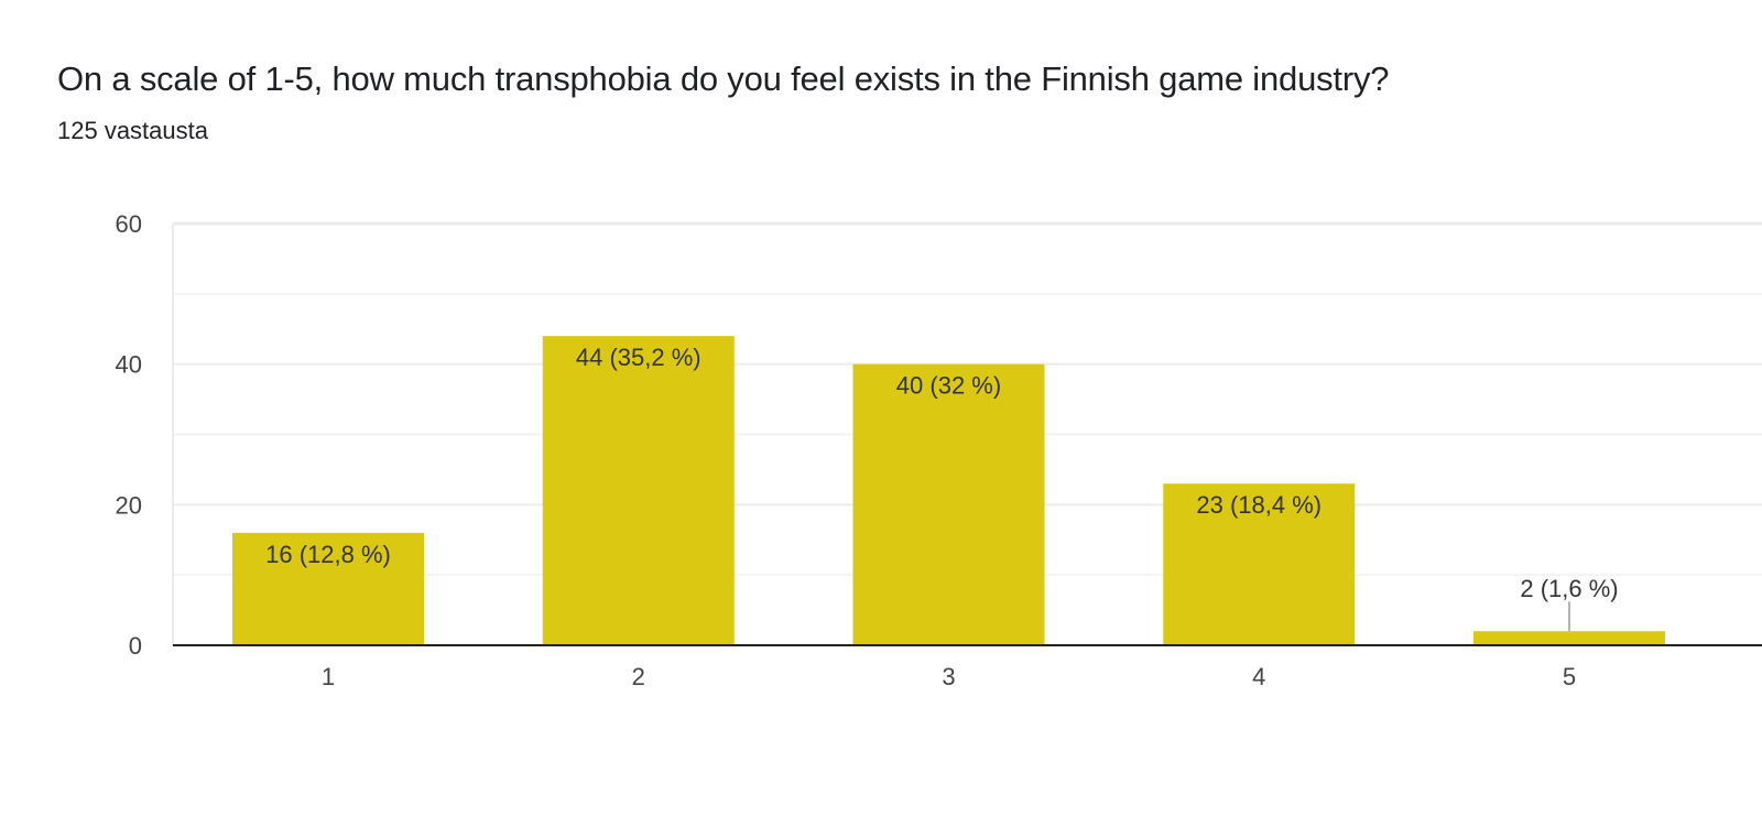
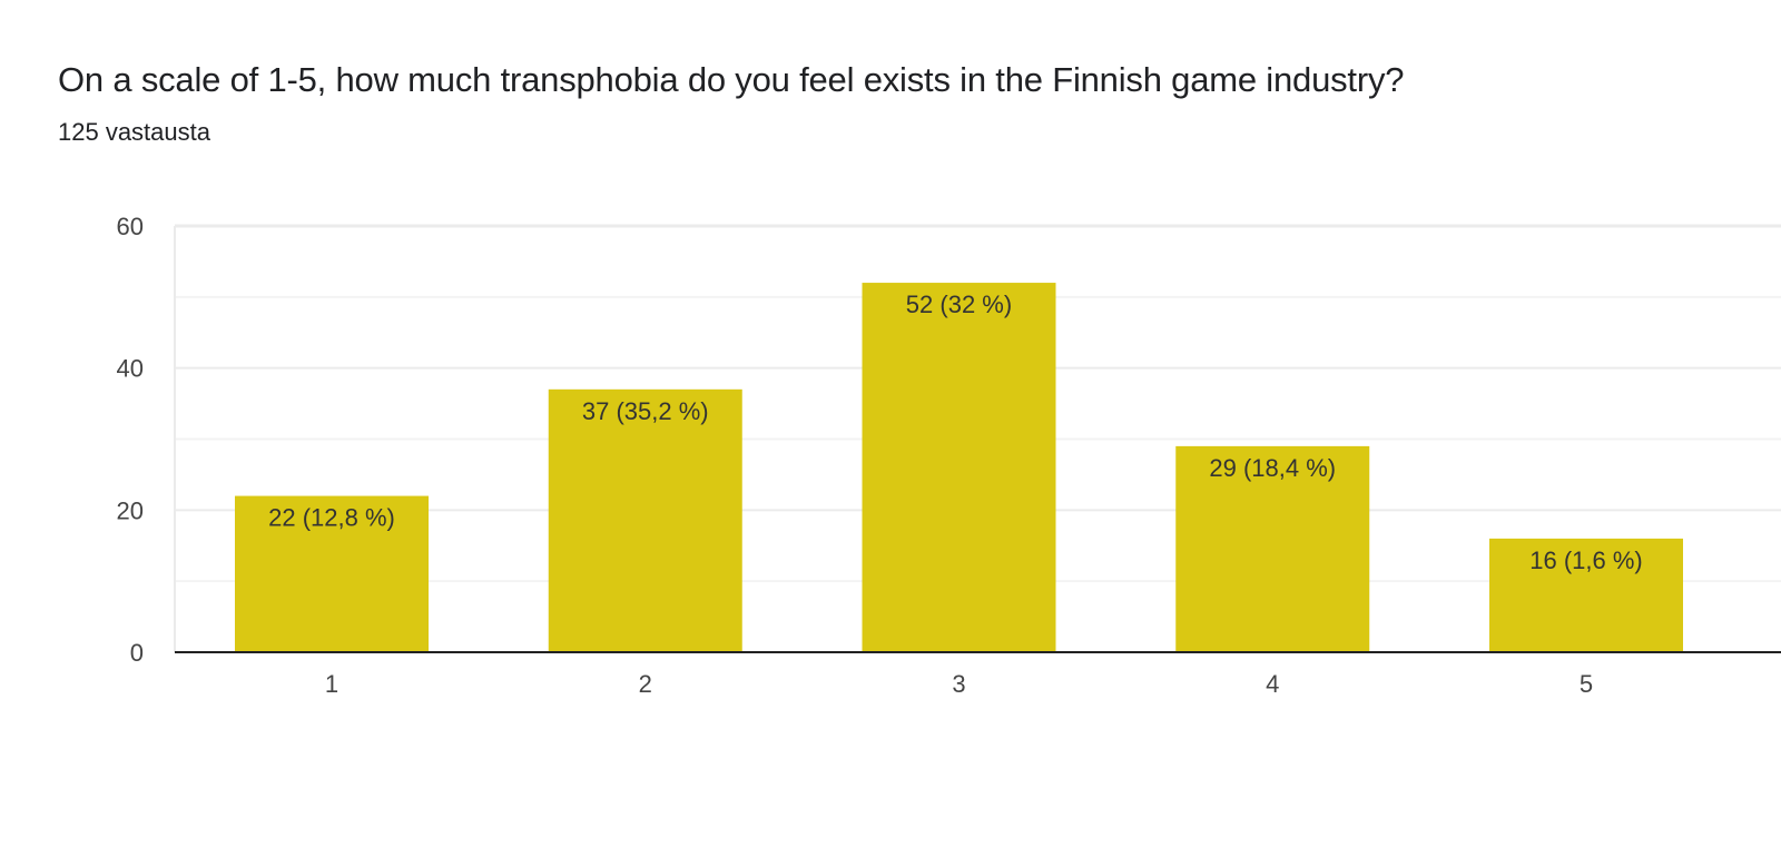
1: 16 -> 22
2: 44 -> 37
3: 40 -> 52
4: 23 -> 29
5: 2 -> 16
